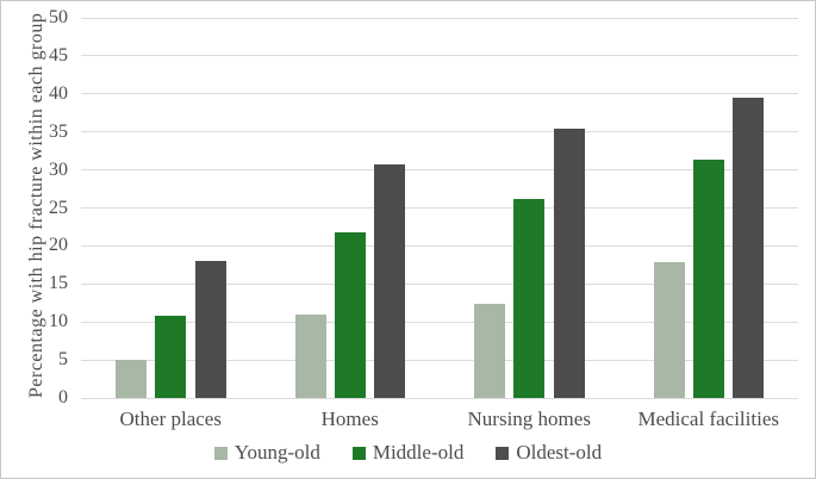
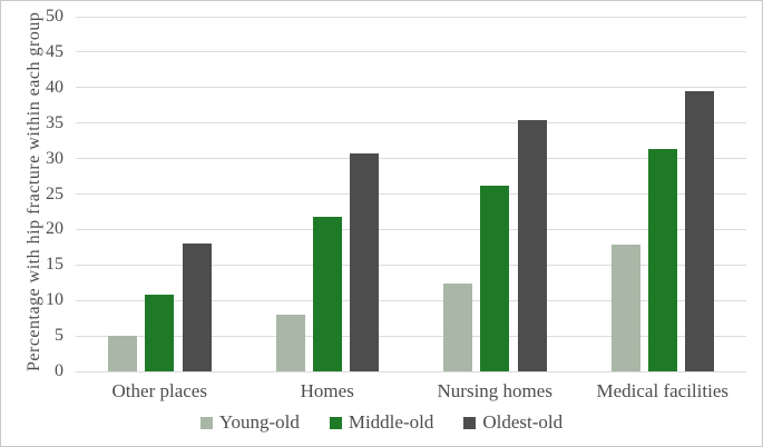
Young-old/Homes: 11 -> 8
